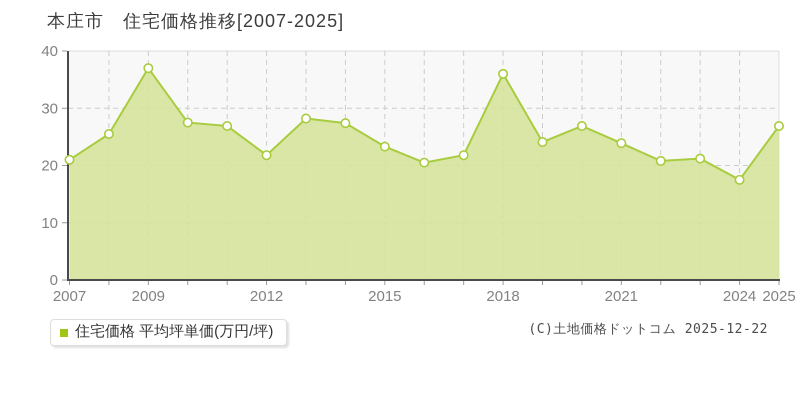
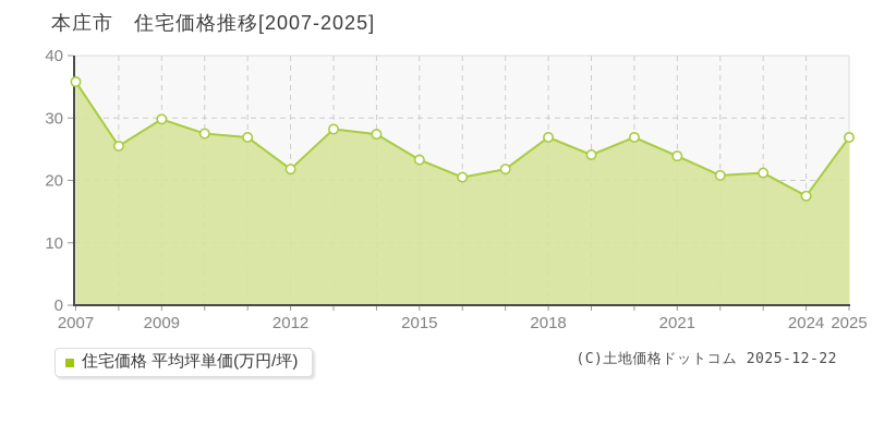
2007: 21 -> 36
2009: 37 -> 30
2018: 36 -> 27
